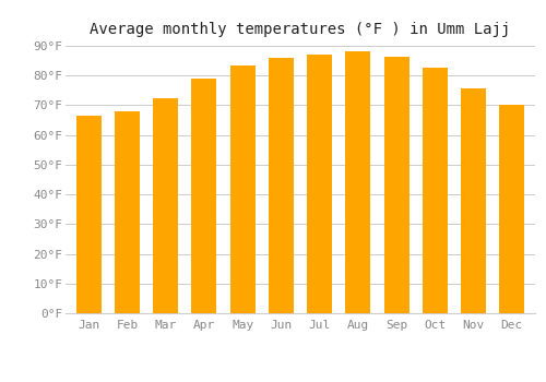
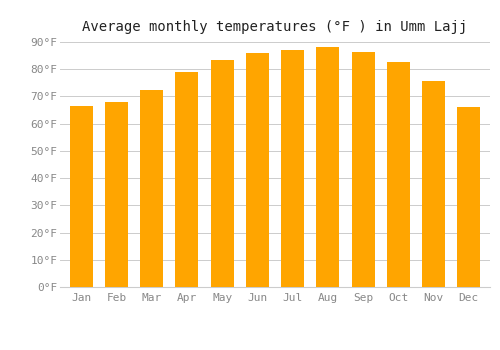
Dec: 70.0°F -> 66.0°F
